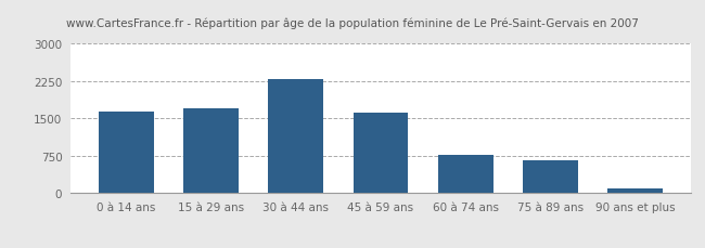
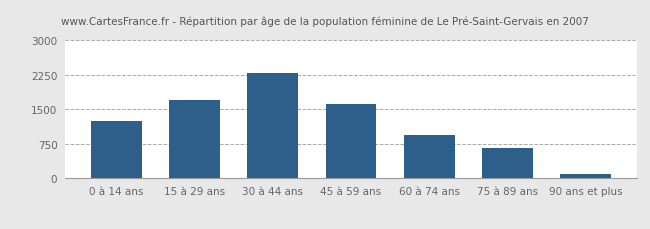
0 à 14 ans: 1630 -> 1250
60 à 74 ans: 760 -> 950
